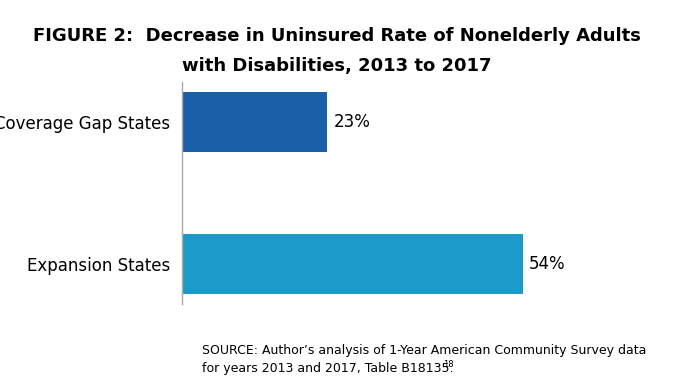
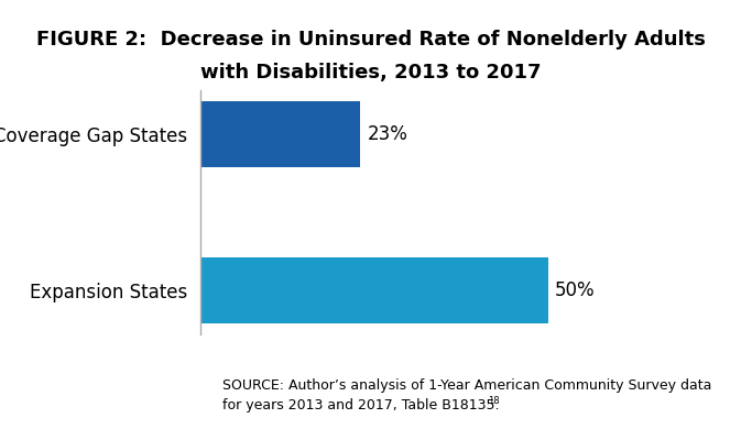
Expansion States: 54% -> 50%
